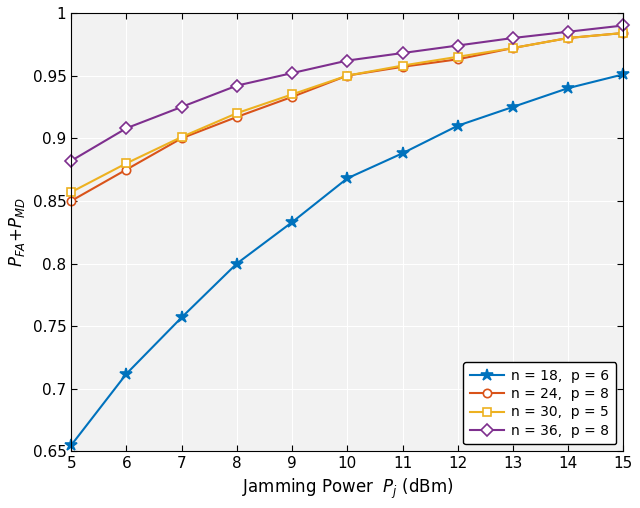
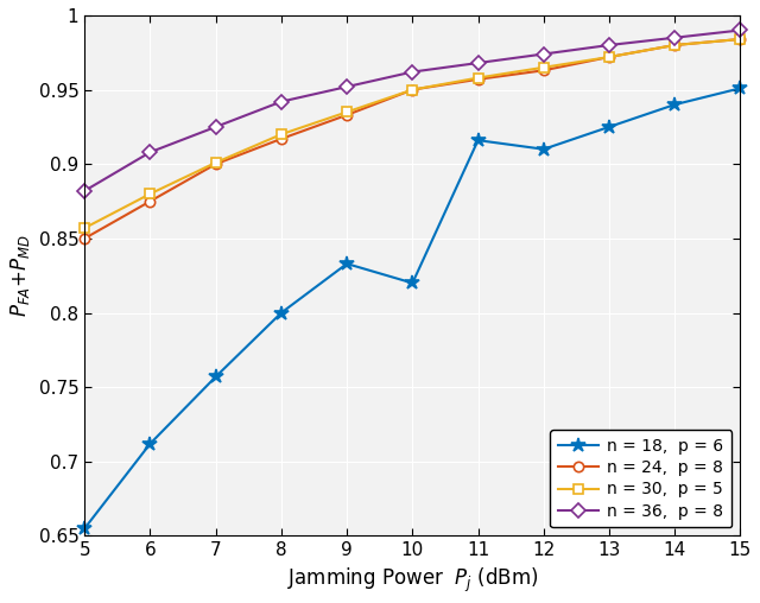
n = 18, p = 6/10: 0.868 -> 0.820
n = 18, p = 6/11: 0.888 -> 0.916
